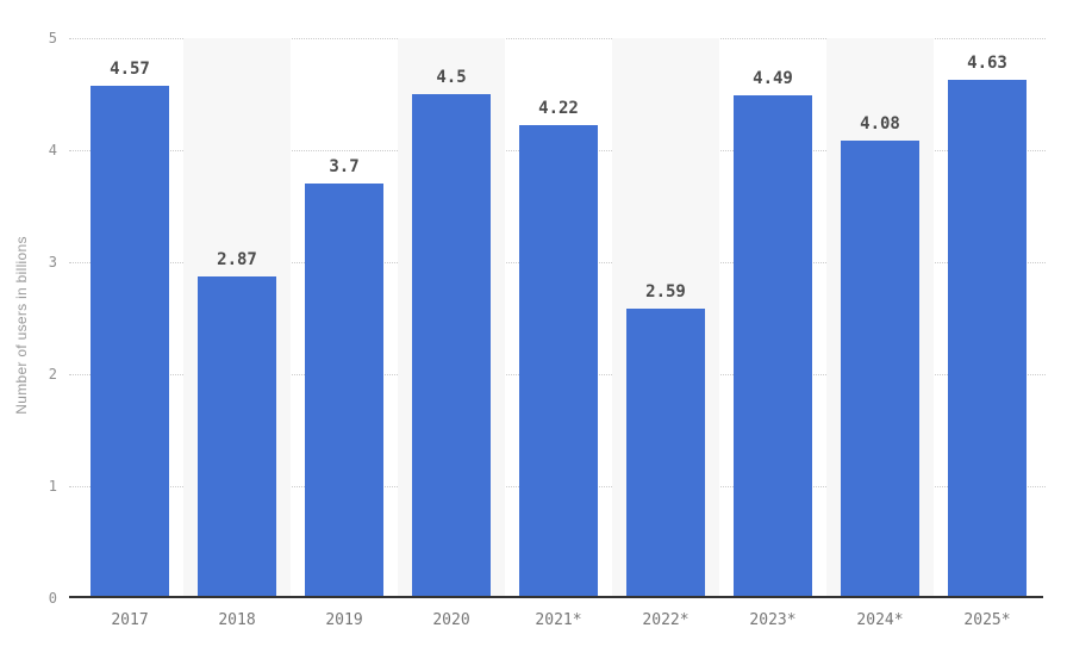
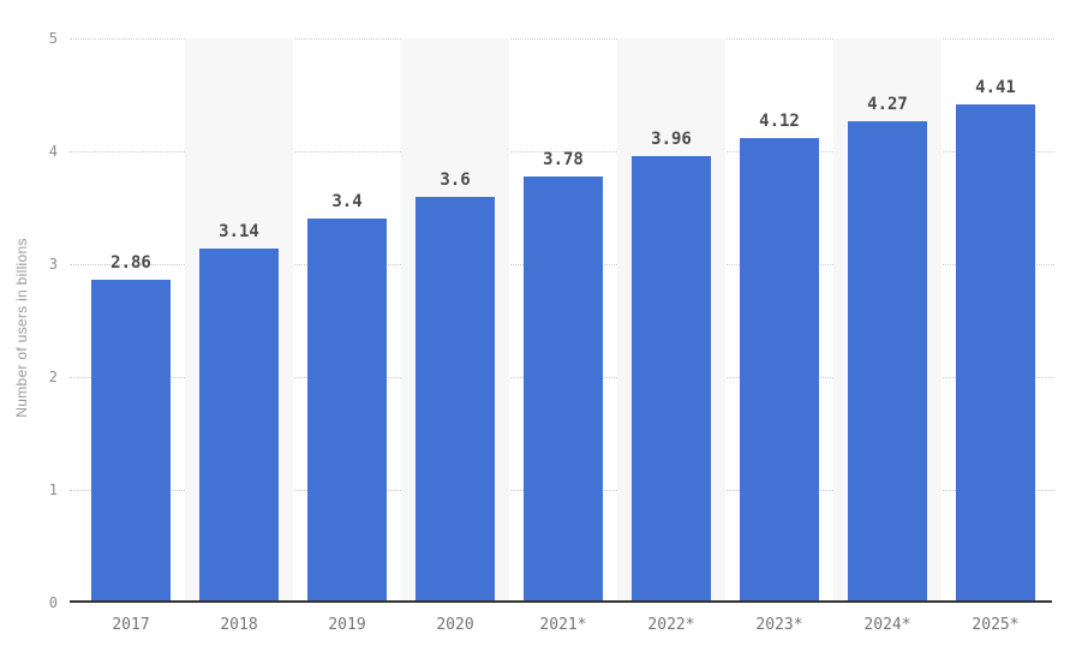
2017: 4.57 -> 2.86
2018: 2.87 -> 3.14
2019: 3.7 -> 3.4
2020: 4.5 -> 3.6
2021*: 4.22 -> 3.78
2022*: 2.59 -> 3.96
2023*: 4.49 -> 4.12
2024*: 4.08 -> 4.27
2025*: 4.63 -> 4.41
